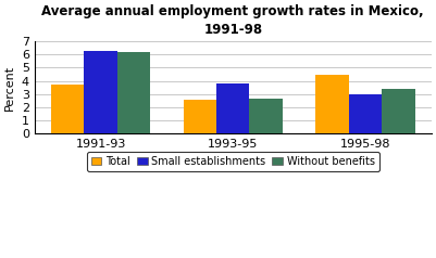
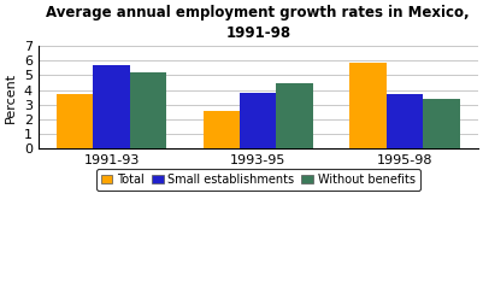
Small establishments/1991-93: 6.2 -> 5.7
Without benefits/1991-93: 6.2 -> 5.2
Without benefits/1993-95: 2.6 -> 4.5
Total/1995-98: 4.5 -> 5.9
Small establishments/1995-98: 3.0 -> 3.7
